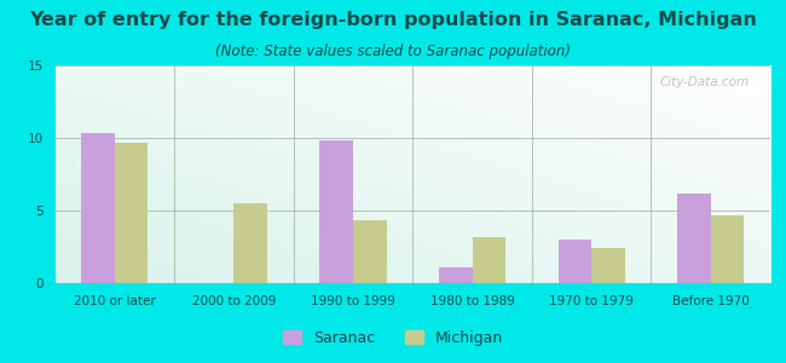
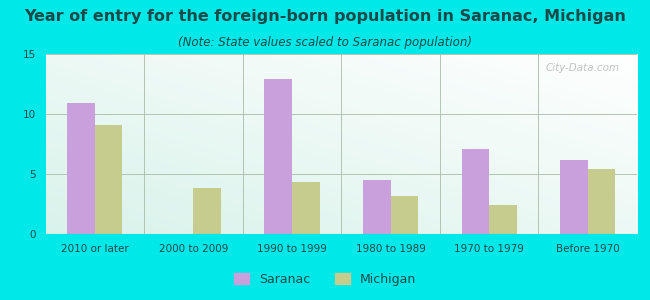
Saranac/2010 or later: 10.3 -> 10.9
Michigan/2010 or later: 9.7 -> 9.1
Michigan/2000 to 2009: 5.5 -> 3.8
Saranac/1990 to 1999: 9.8 -> 12.9
Saranac/1980 to 1989: 1.1 -> 4.5
Saranac/1970 to 1979: 3.0 -> 7.1
Michigan/Before 1970: 4.7 -> 5.4
